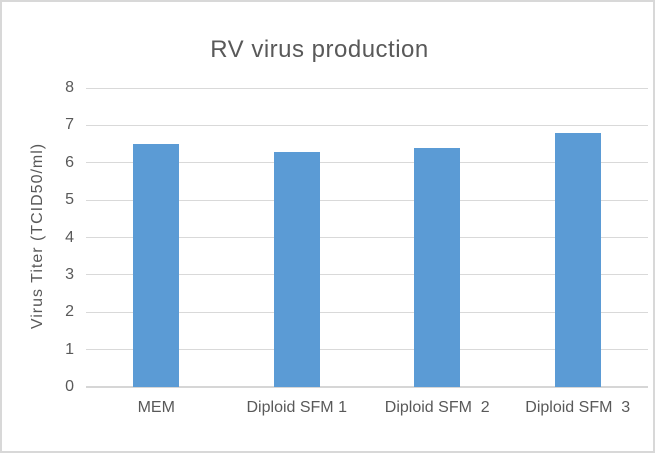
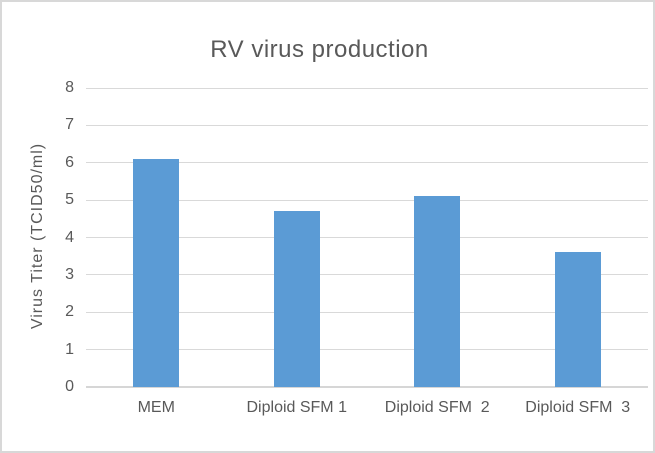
MEM: 6.5 -> 6.1
Diploid SFM 1: 6.3 -> 4.7
Diploid SFM 2: 6.4 -> 5.1
Diploid SFM 3: 6.8 -> 3.6
